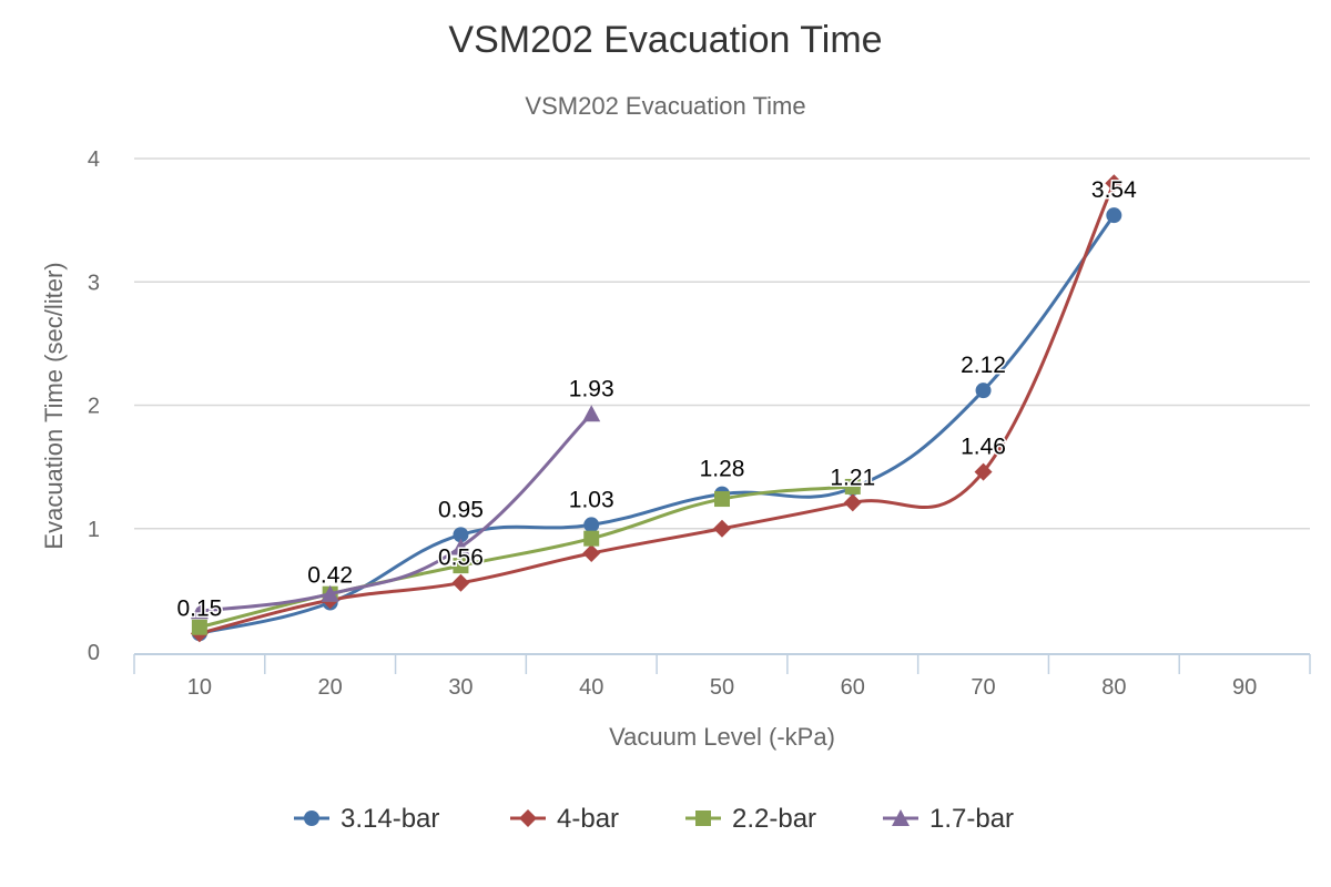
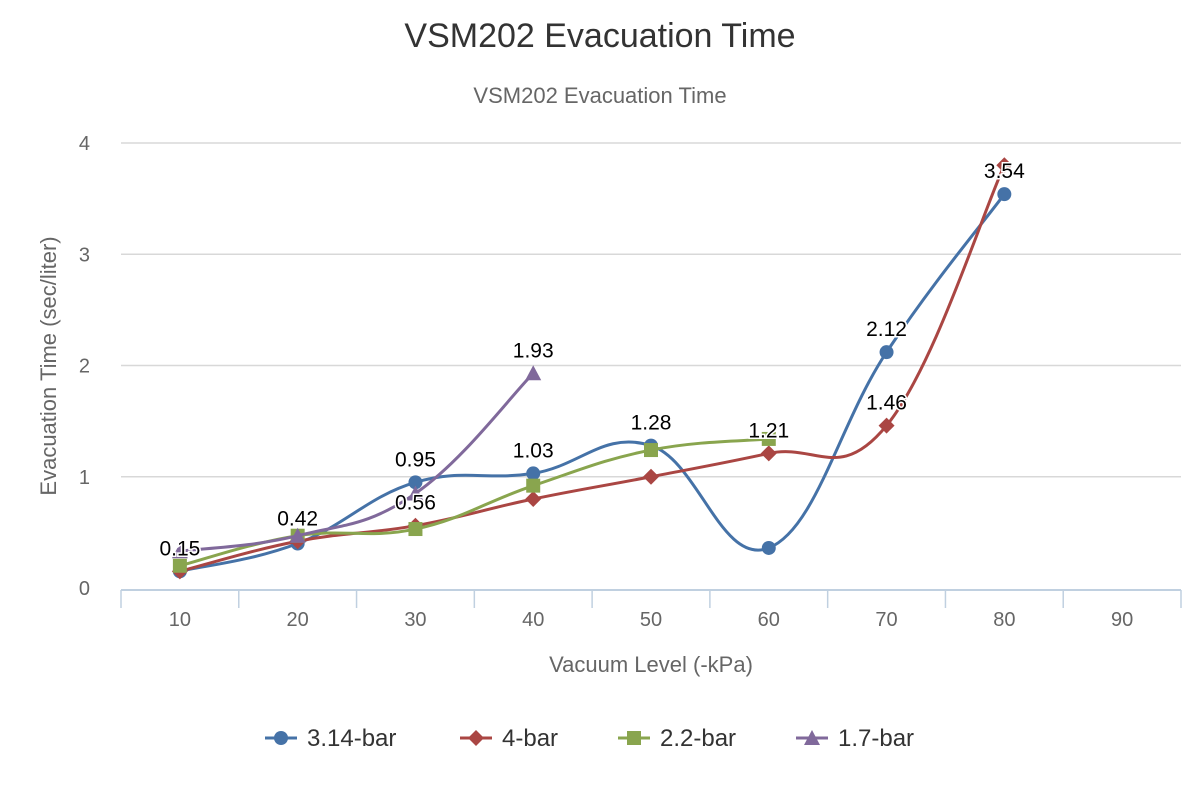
2.2-bar/30: 0.70 -> 0.53
3.14-bar/60: 1.33 -> 0.36
